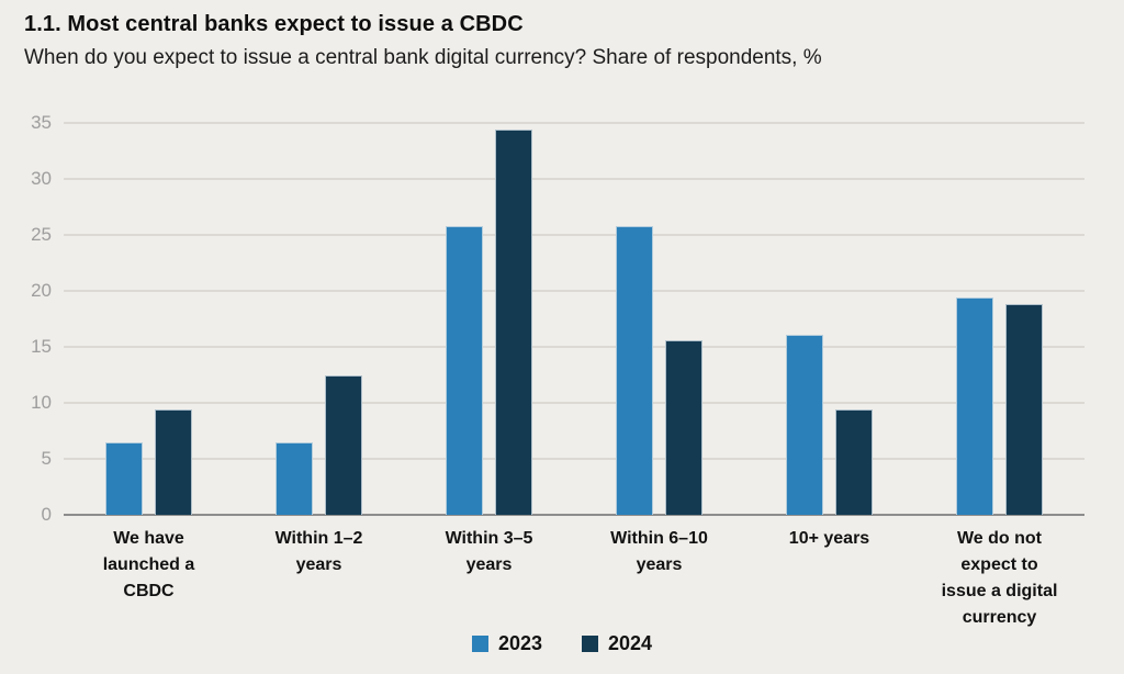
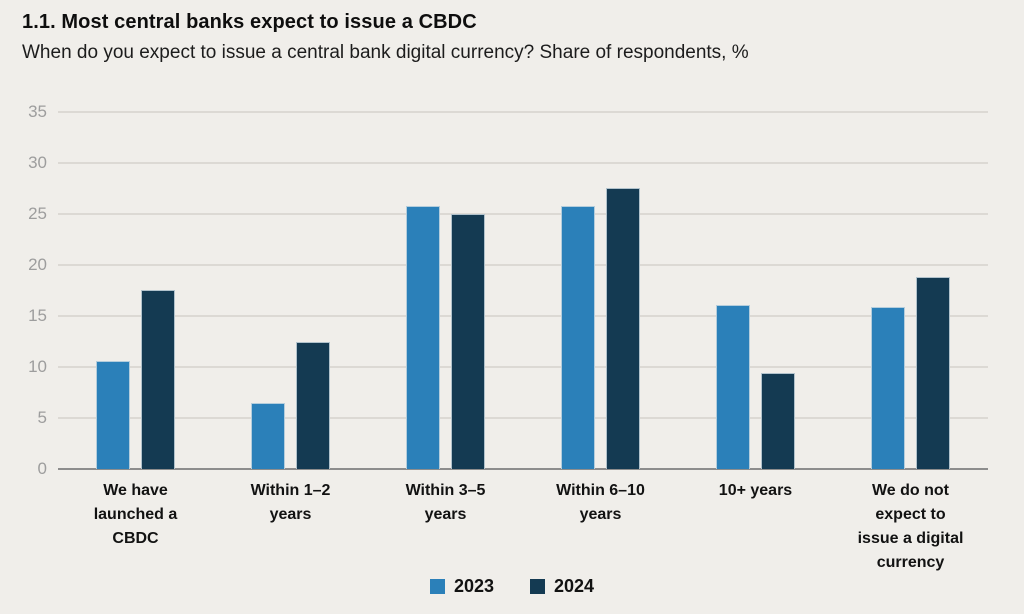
2023/We have launched a CBDC: 6.5 -> 10.6
2024/We have launched a CBDC: 9.4 -> 17.6
2024/Within 3–5 years: 34.4 -> 25.0
2024/Within 6–10 years: 15.6 -> 27.6
2023/We do not expect to issue a digital currency: 19.4 -> 15.9
